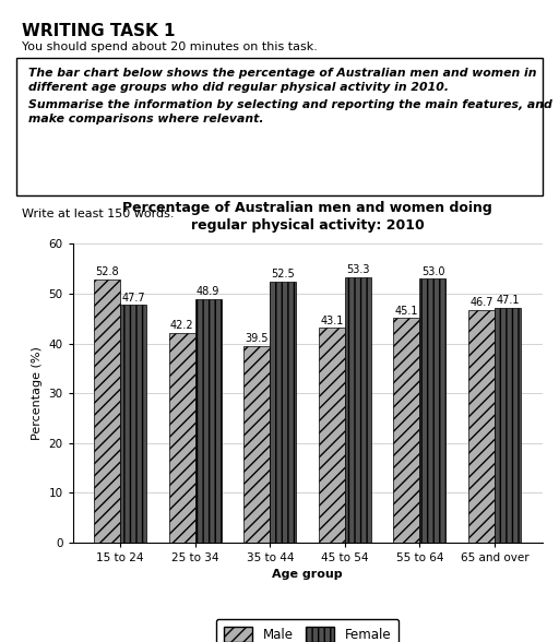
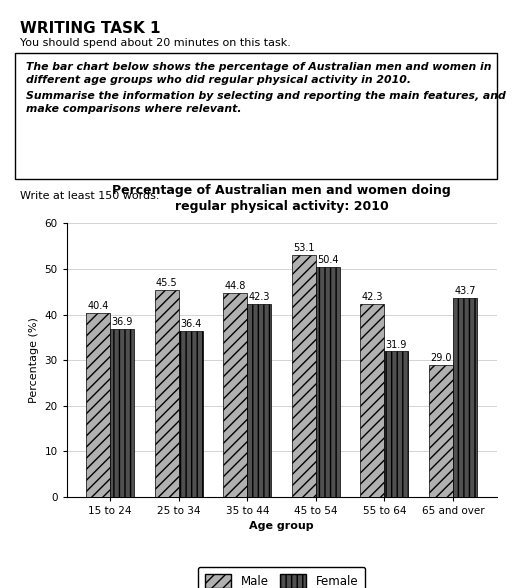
Male/15 to 24: 52.8 -> 40.4
Female/15 to 24: 47.7 -> 36.9
Male/25 to 34: 42.2 -> 45.5
Female/25 to 34: 48.9 -> 36.4
Male/35 to 44: 39.5 -> 44.8
Female/35 to 44: 52.5 -> 42.3
Male/45 to 54: 43.1 -> 53.1
Female/45 to 54: 53.3 -> 50.4
Male/55 to 64: 45.1 -> 42.3
Female/55 to 64: 53.0 -> 31.9
Male/65 and over: 46.7 -> 29.0
Female/65 and over: 47.1 -> 43.7
